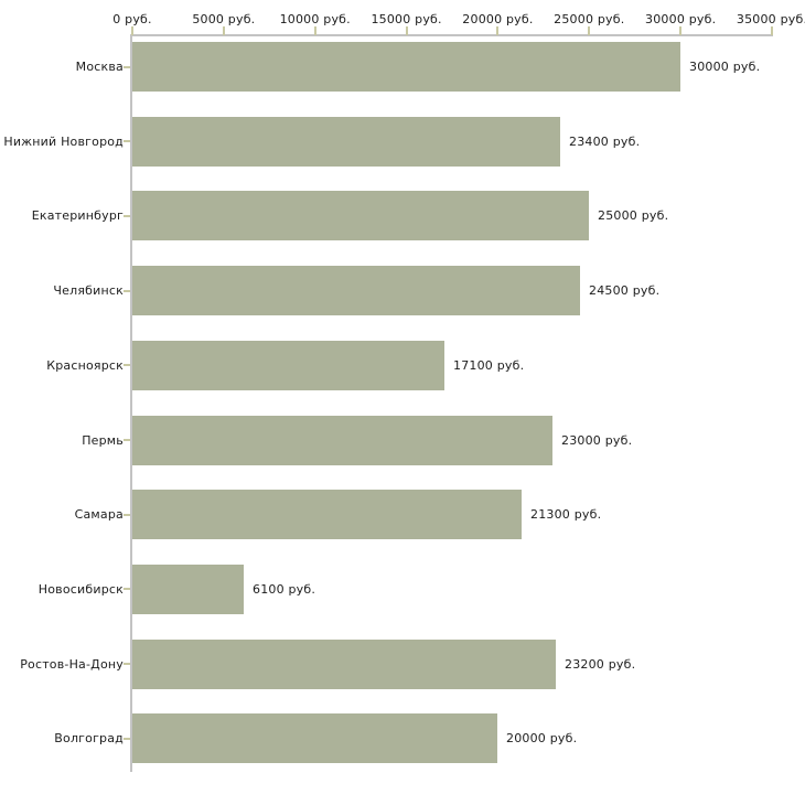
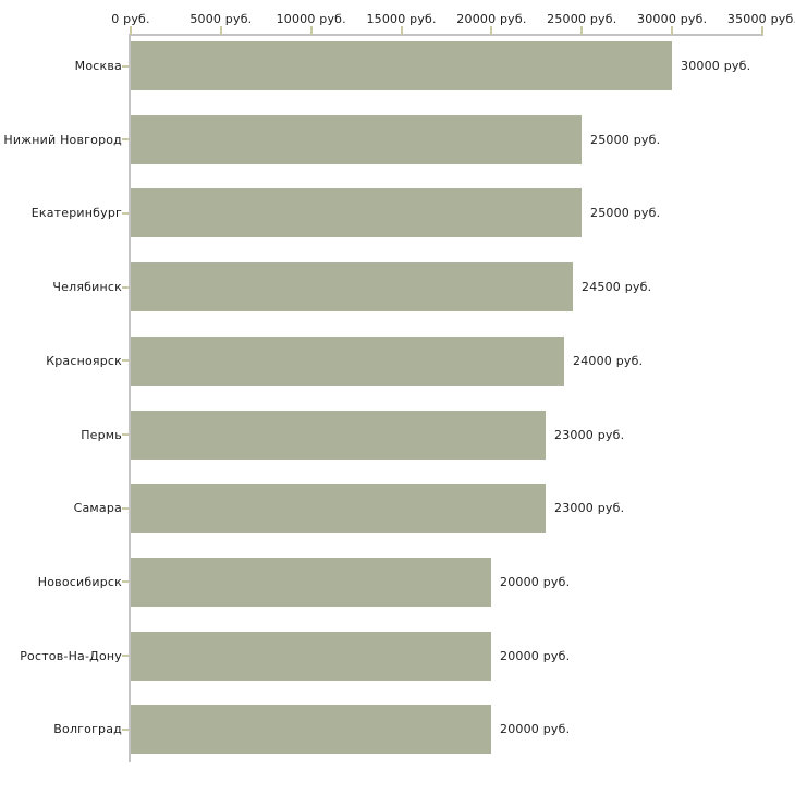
Нижний Новгород: 23400 -> 25000
Красноярск: 17100 -> 24000
Самара: 21300 -> 23000
Новосибирск: 6100 -> 20000
Ростов-На-Дону: 23200 -> 20000
